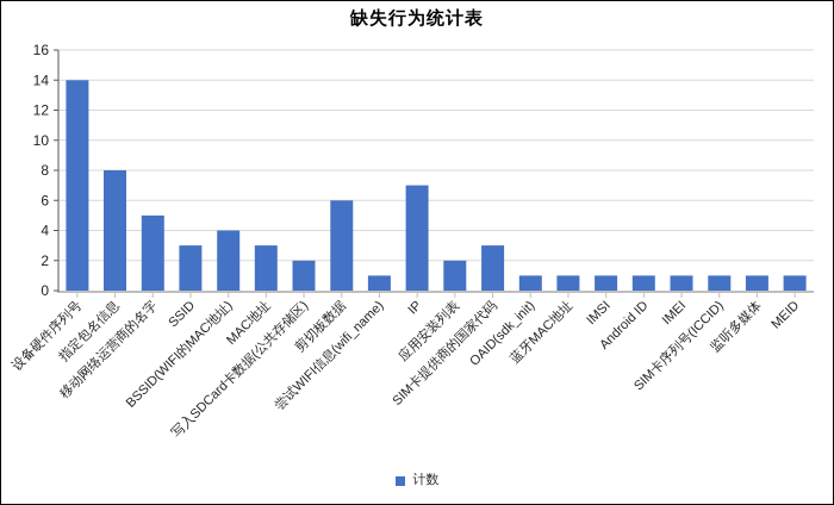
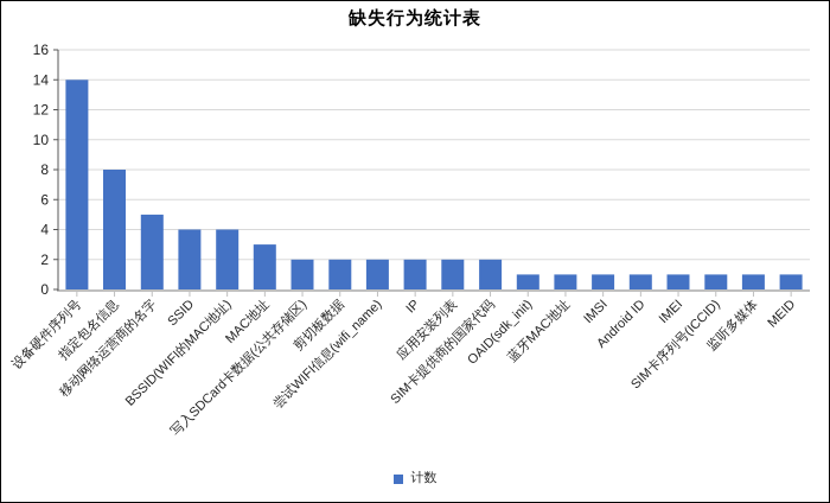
SSID: 3 -> 4
剪切板数据: 6 -> 2
尝试WIFI信息(wifi_name): 1 -> 2
IP: 7 -> 2
SIM卡提供商的国家代码: 3 -> 2
